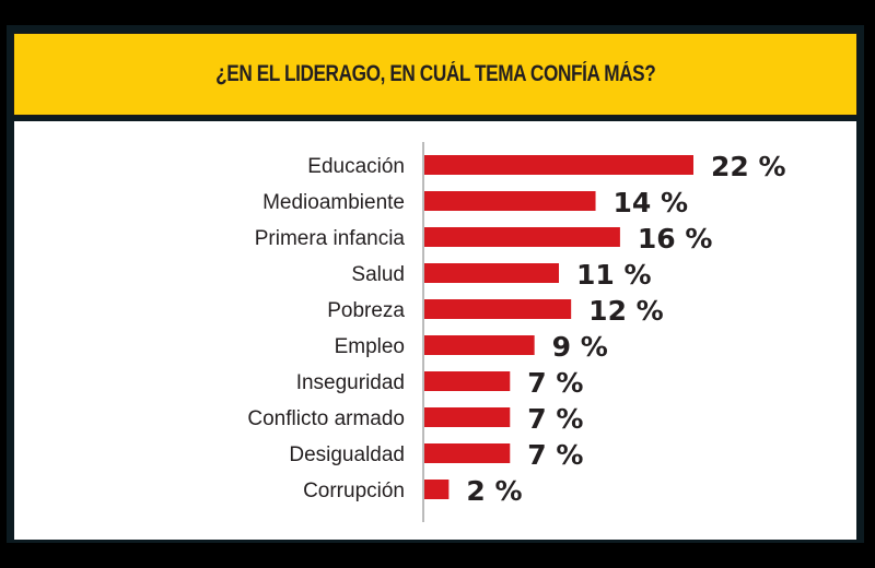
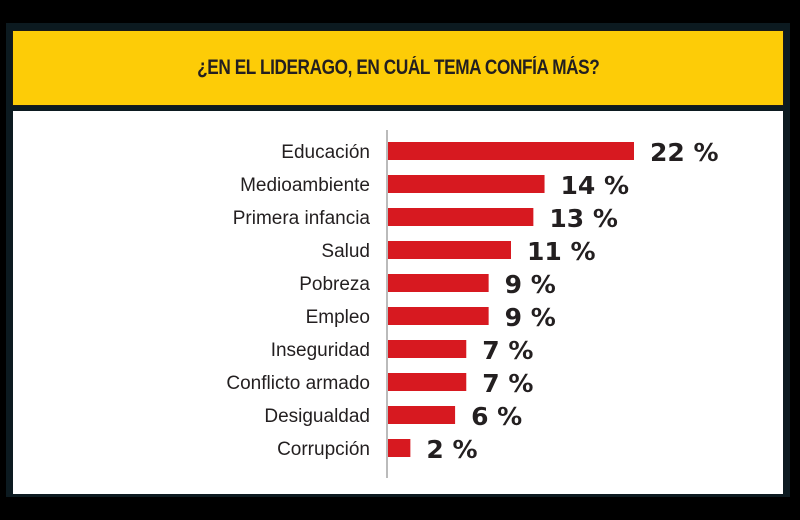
Primera infancia: 16 -> 13
Pobreza: 12 -> 9
Desigualdad: 7 -> 6
